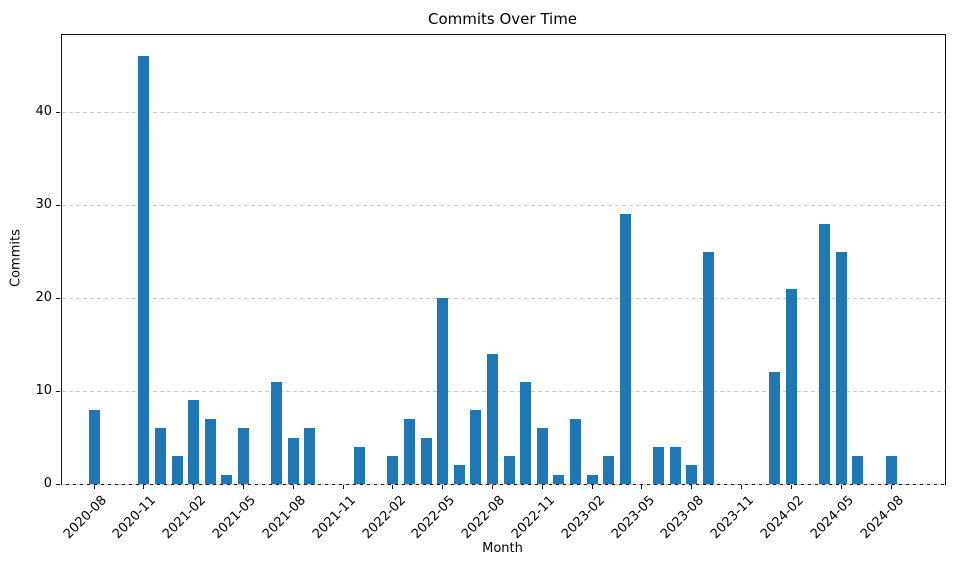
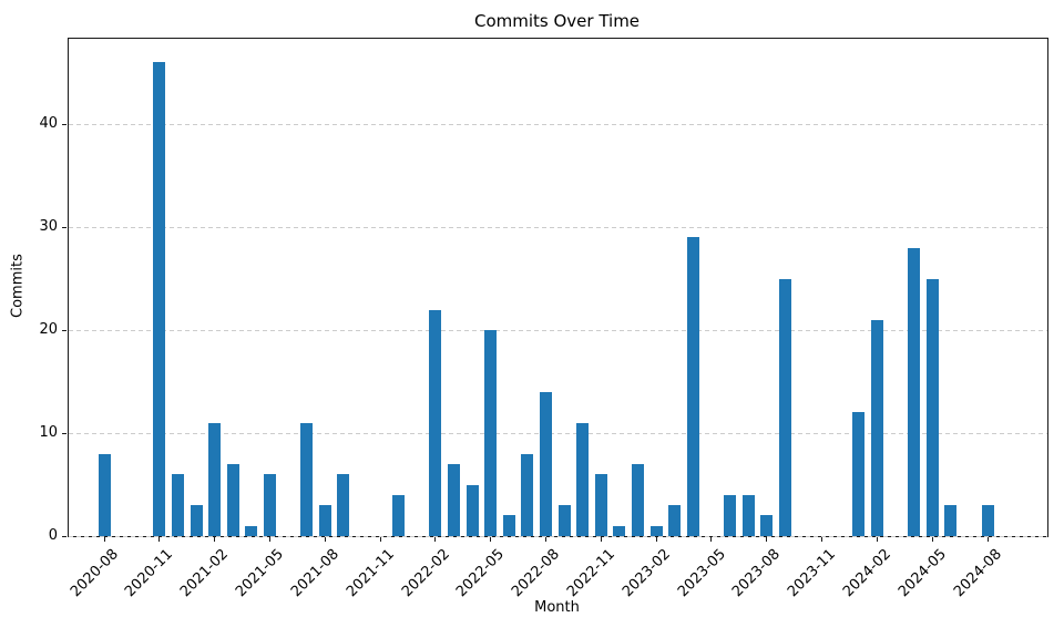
2021-02: 9 -> 11
2021-08: 5 -> 3
2022-02: 3 -> 22
